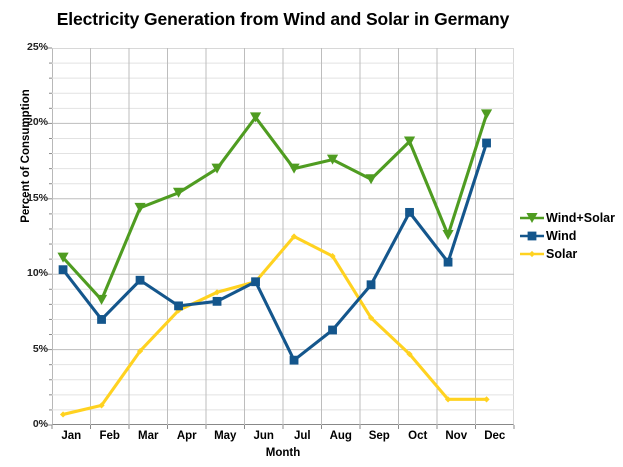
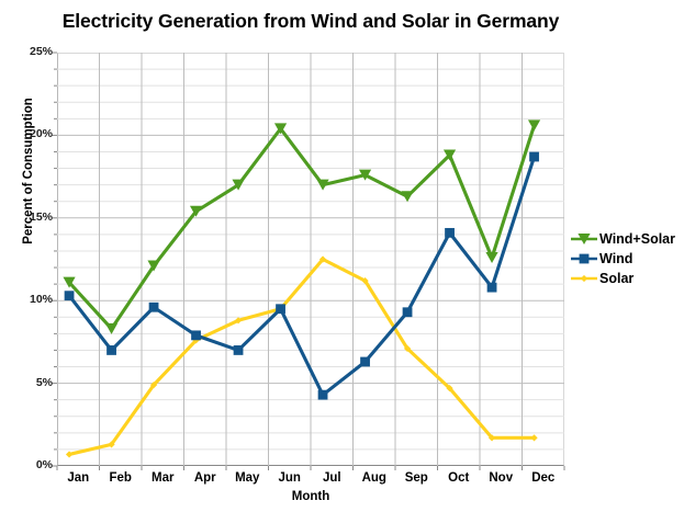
Wind+Solar/Mar: 14.4% -> 12.1%
Wind/May: 8.2% -> 7.0%
